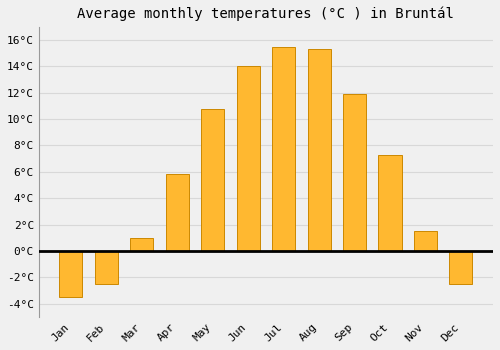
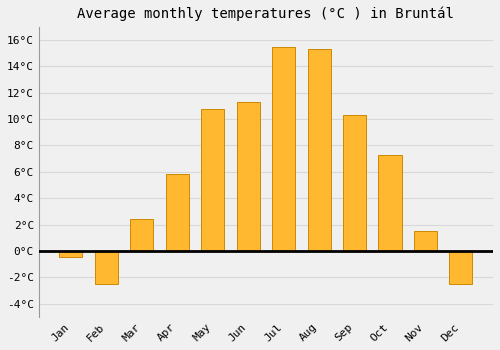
Jan: -3.5°C -> -0.5°C
Mar: 1.0°C -> 2.4°C
Jun: 14.0°C -> 11.3°C
Sep: 11.9°C -> 10.3°C
